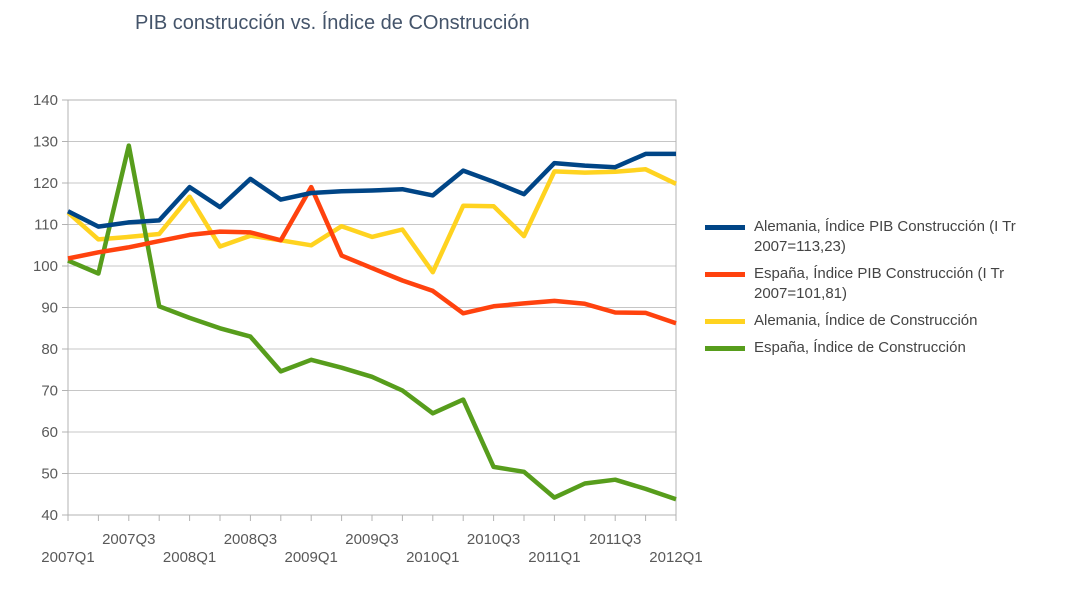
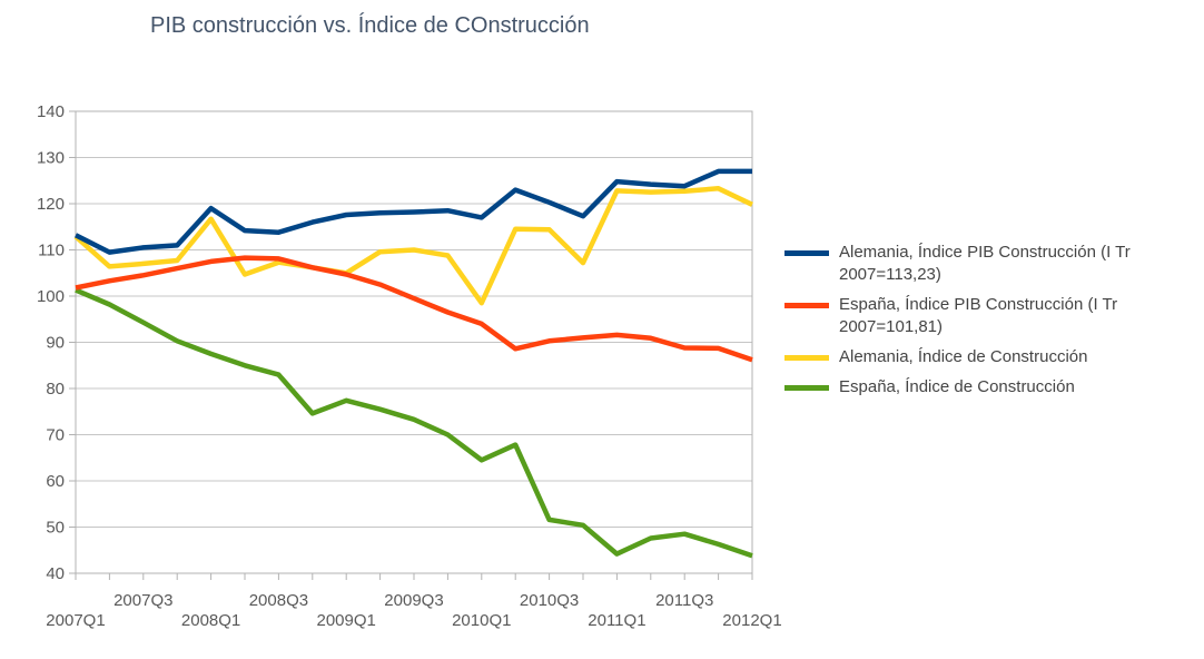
España, Índice de Construcción/2007Q3: 129 -> 94
Alemania, Índice PIB Construcción (I Tr 2007=113,23)/2008Q3: 121 -> 114
España, Índice PIB Construcción (I Tr 2007=101,81)/2009Q1: 119 -> 105
Alemania, Índice de Construcción/2009Q3: 107 -> 110
